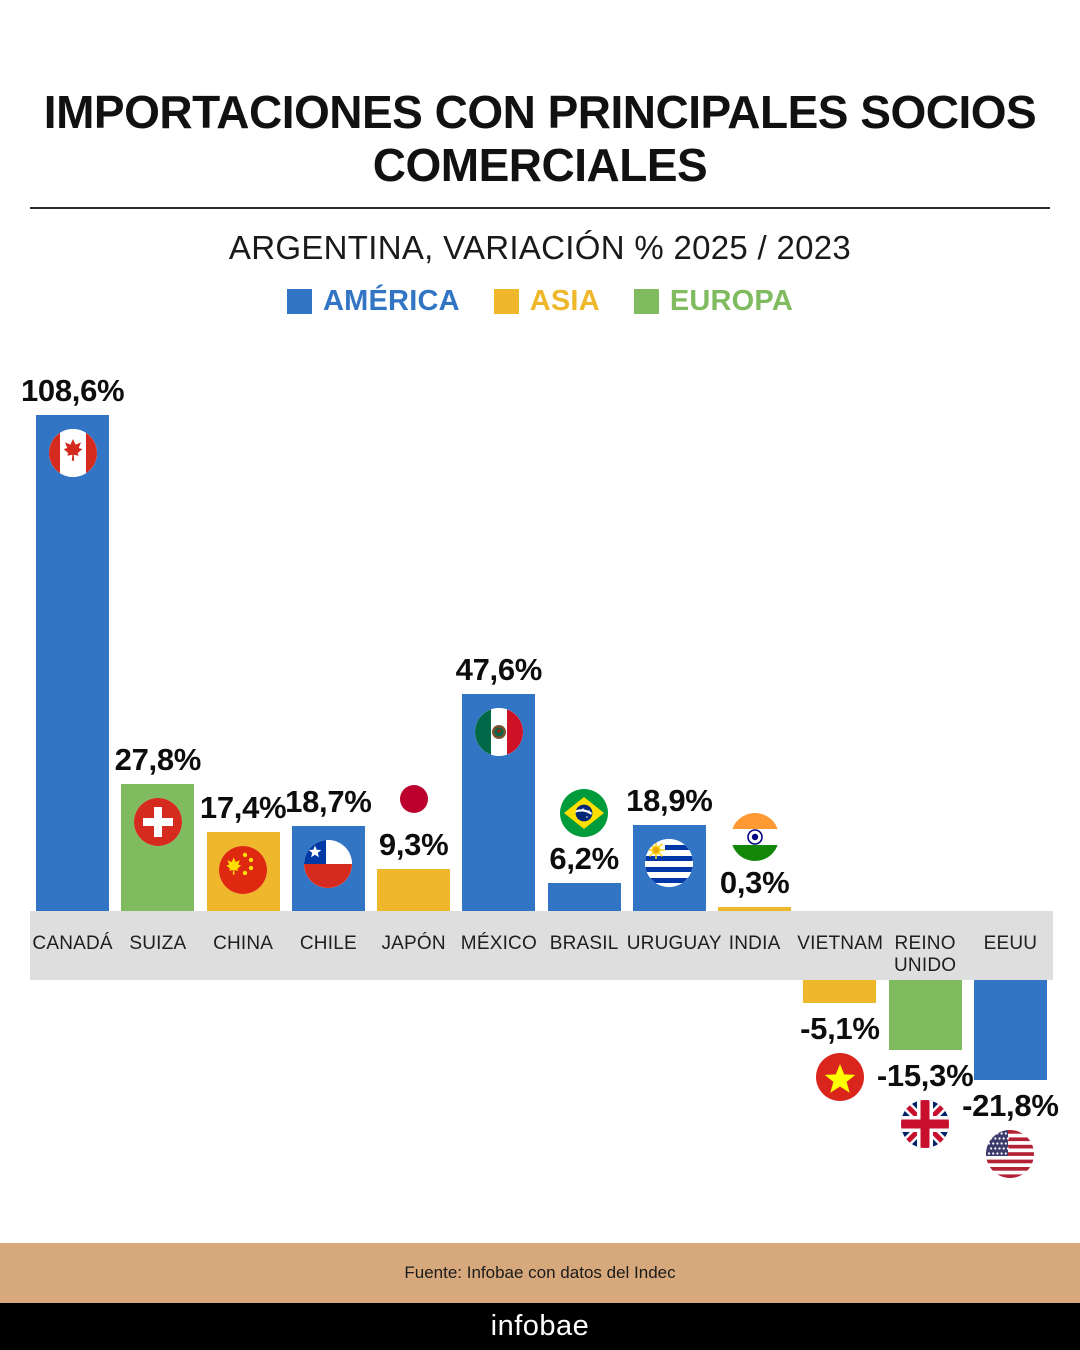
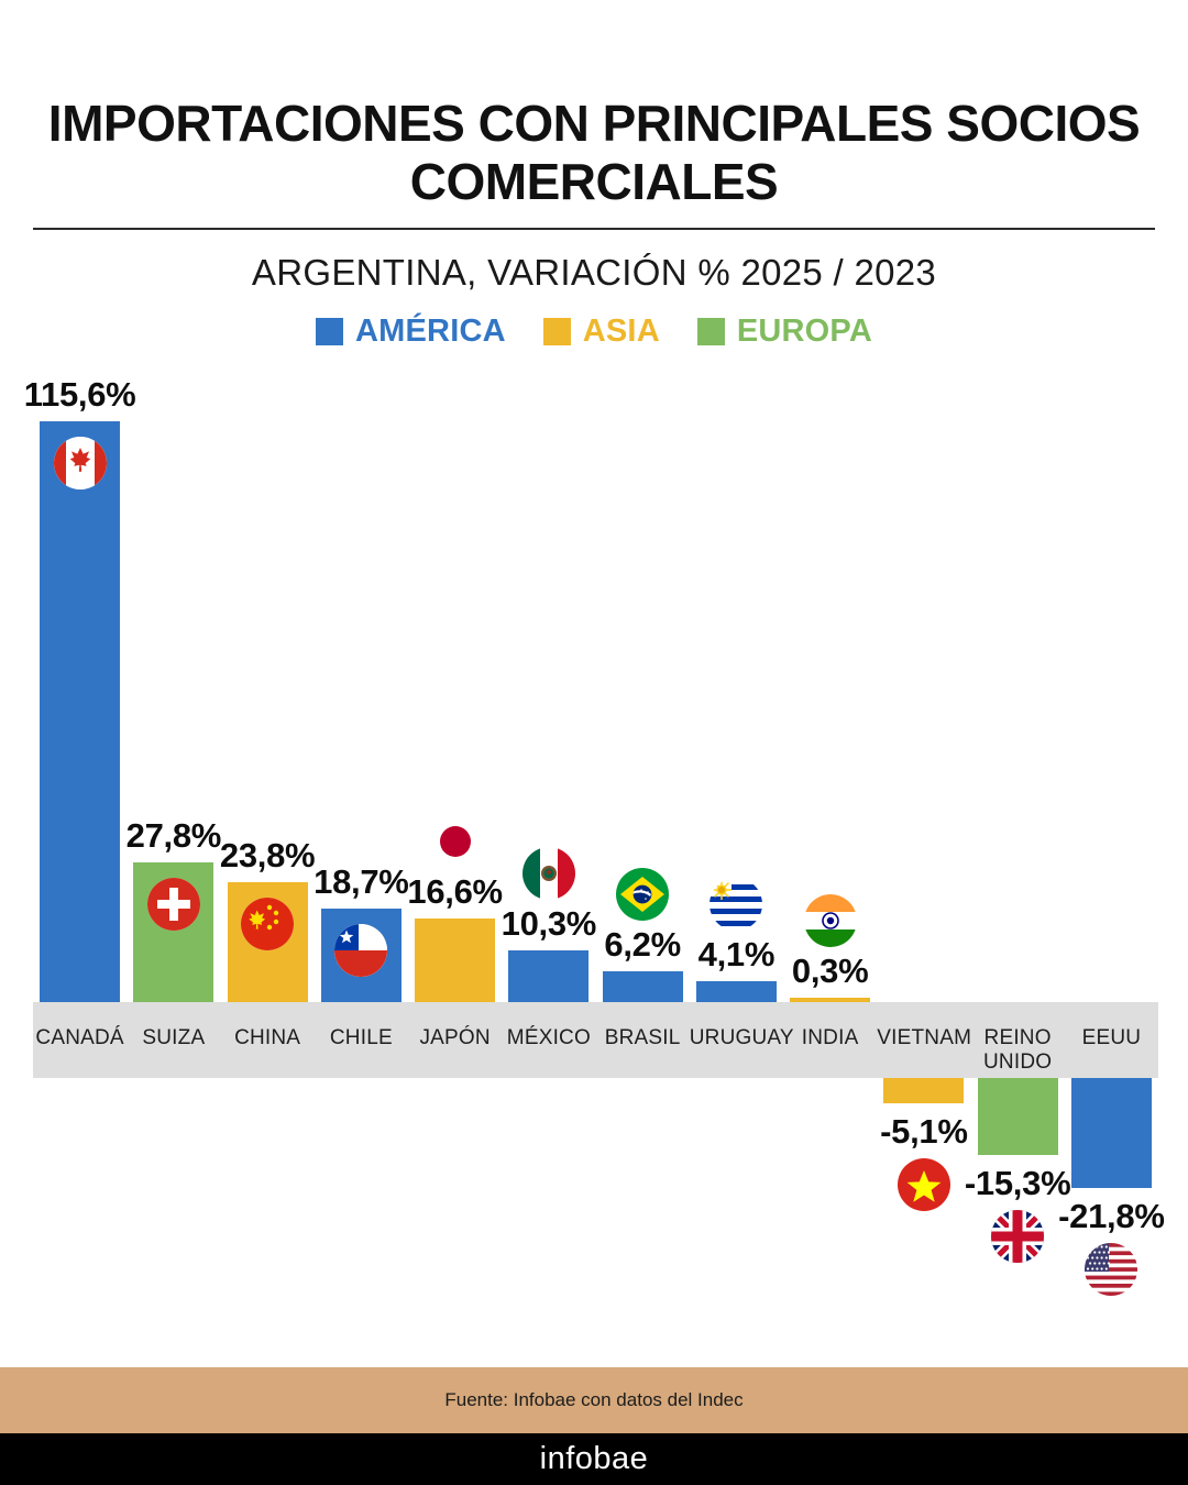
CANADÁ: 108,6% -> 115,6%
CHINA: 17,4% -> 23,8%
JAPÓN: 9,3% -> 16,6%
MÉXICO: 47,6% -> 10,3%
URUGUAY: 18,9% -> 4,1%
